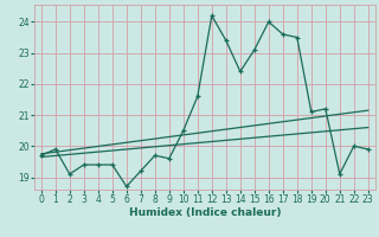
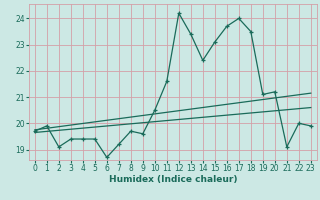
16: 24.0 -> 23.7
17: 23.6 -> 24.0
